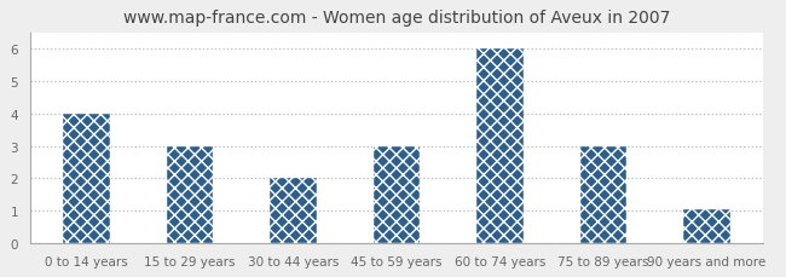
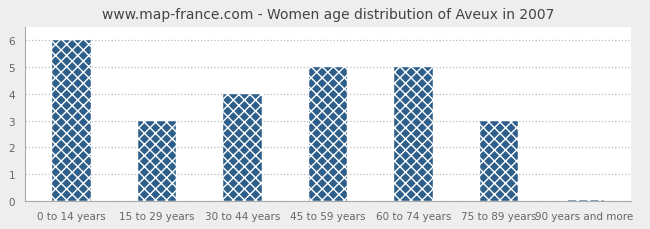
0 to 14 years: 4.00 -> 6.00
30 to 44 years: 2.00 -> 4.00
45 to 59 years: 3.00 -> 5.00
60 to 74 years: 6.00 -> 5.00
90 years and more: 1.05 -> 0.05
